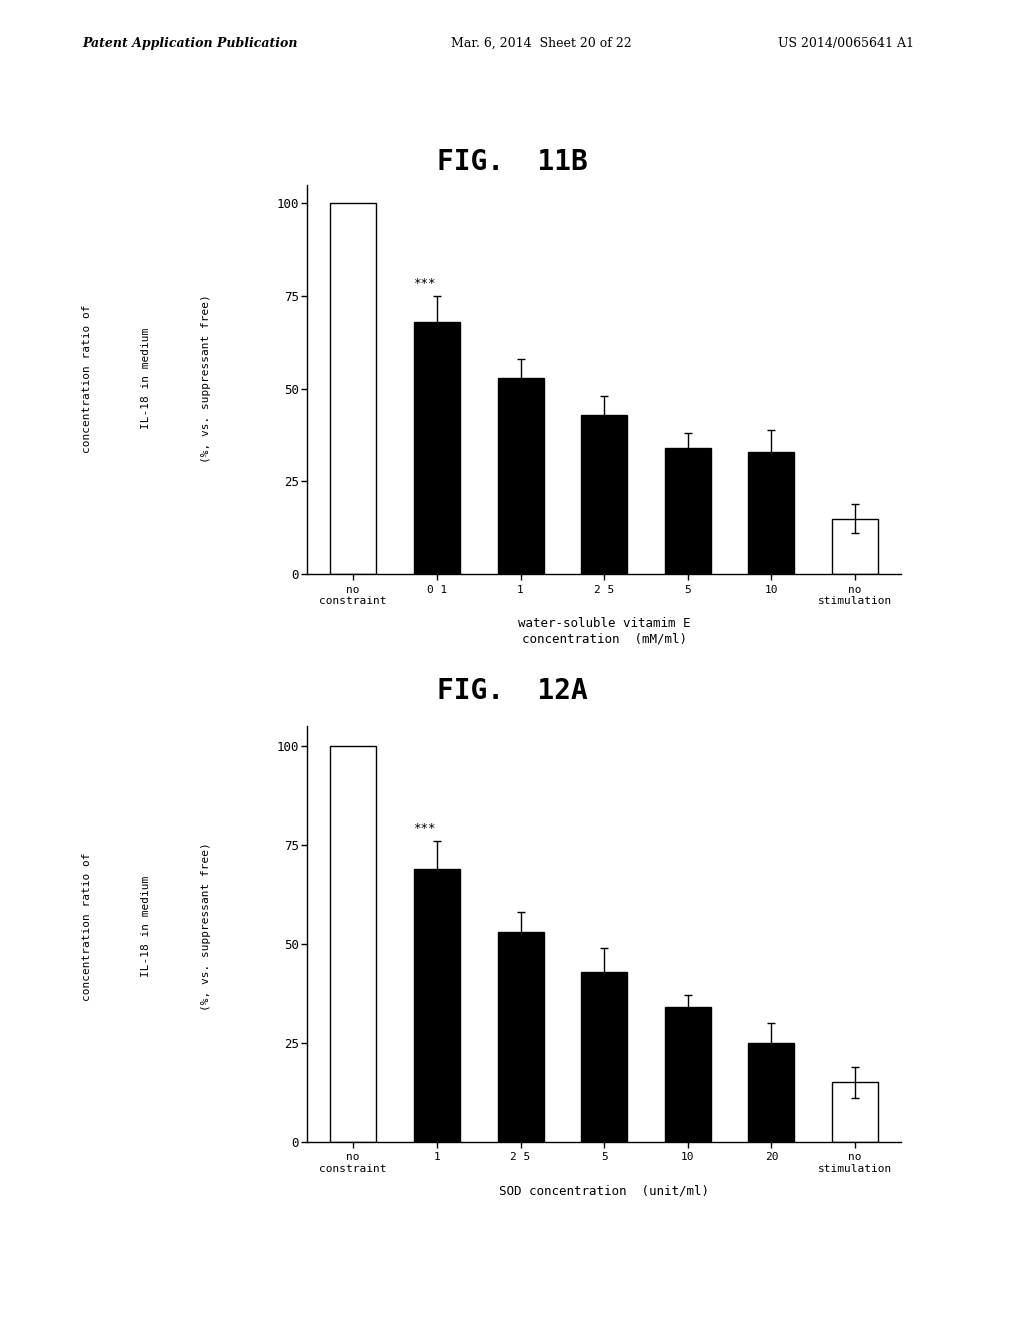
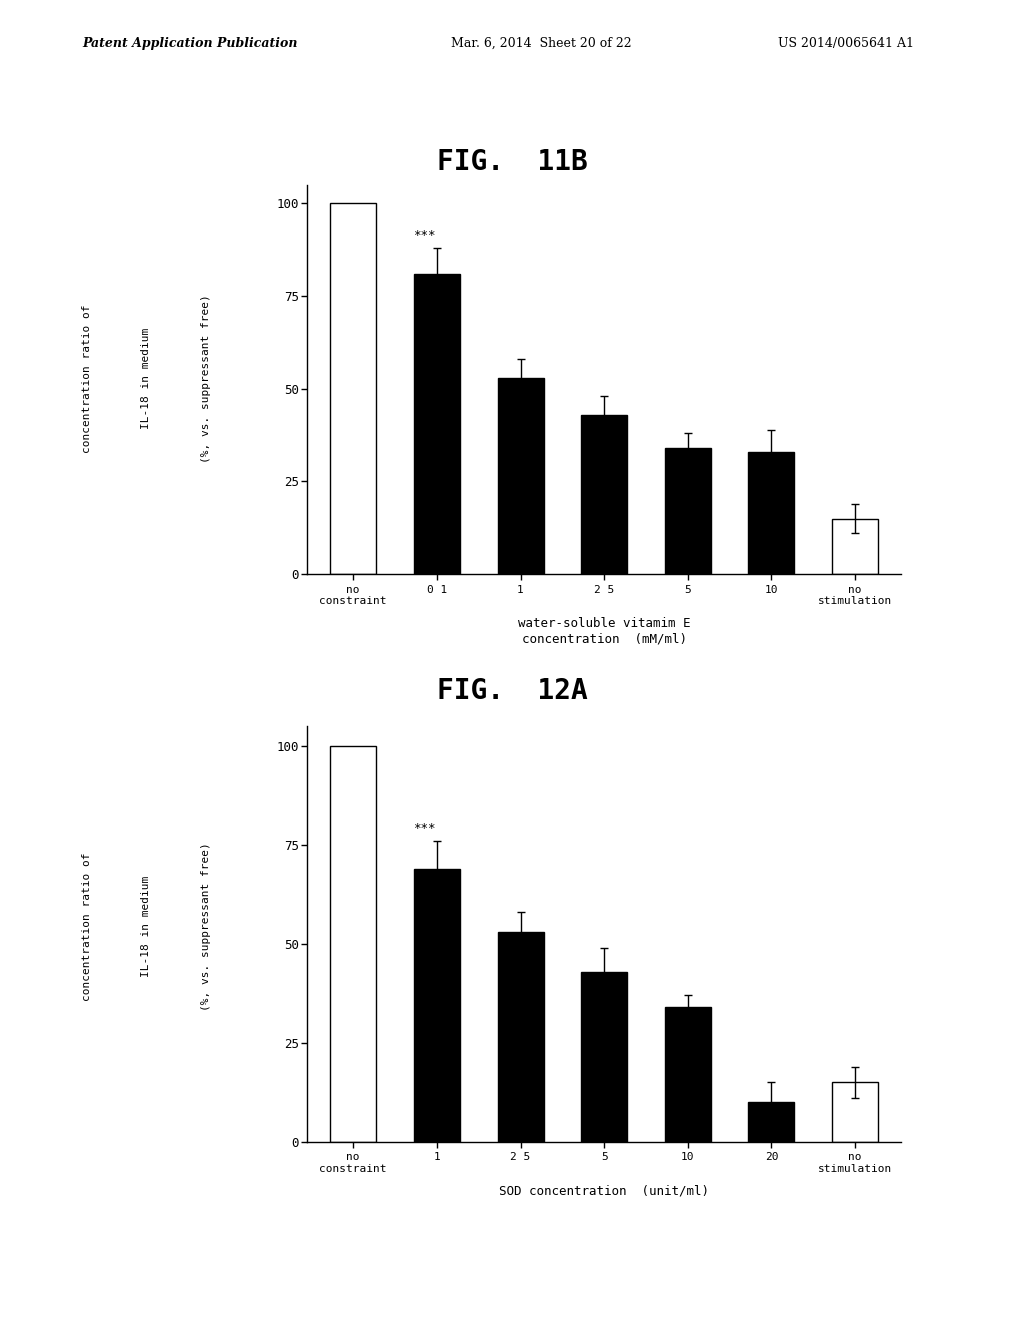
0 1: 68 -> 81
20: 25 -> 10
